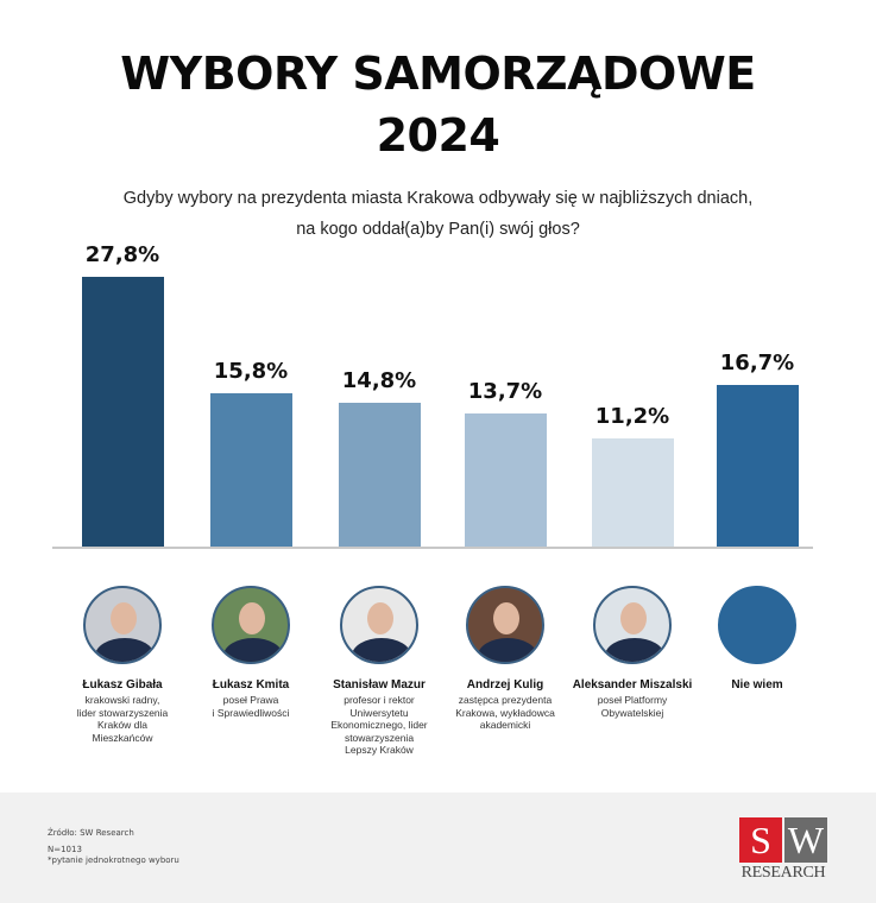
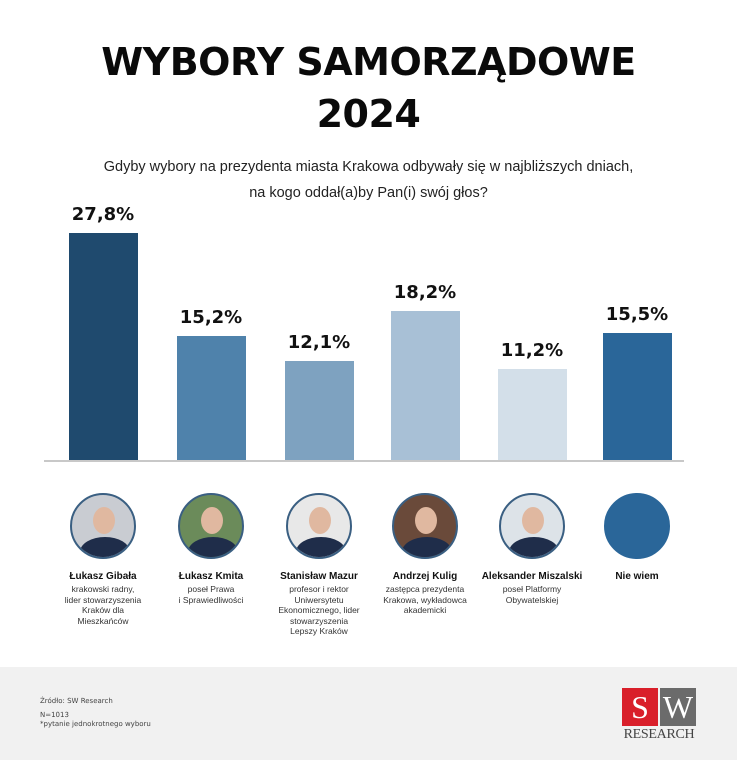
Łukasz Kmita: 15,8% -> 15,2%
Stanisław Mazur: 14,8% -> 12,1%
Andrzej Kulig: 13,7% -> 18,2%
Nie wiem: 16,7% -> 15,5%
